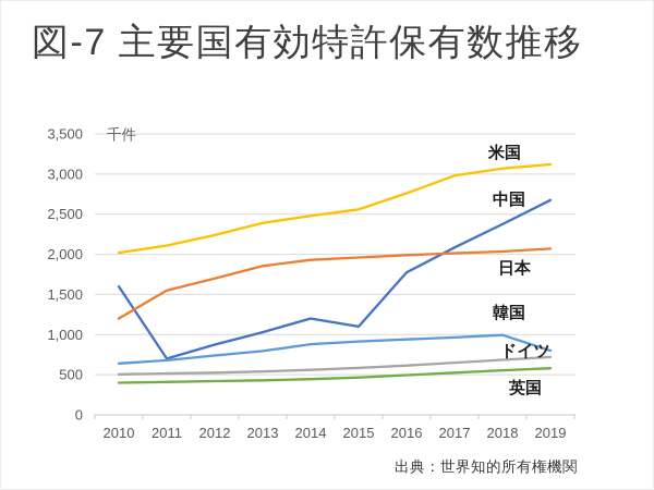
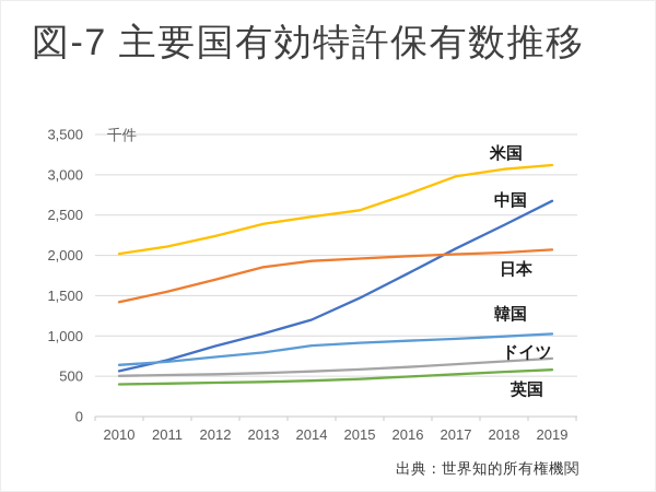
中国/2010: 1600 -> 600
日本/2010: 1200 -> 1400
中国/2015: 1100 -> 1500
韓国/2019: 800 -> 1000
